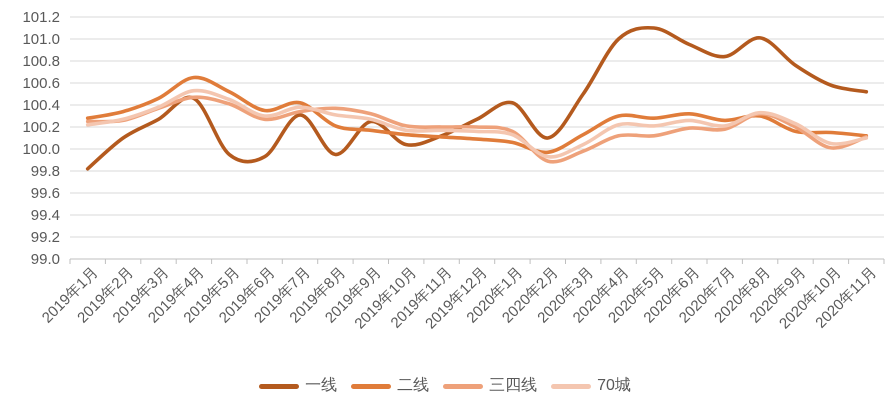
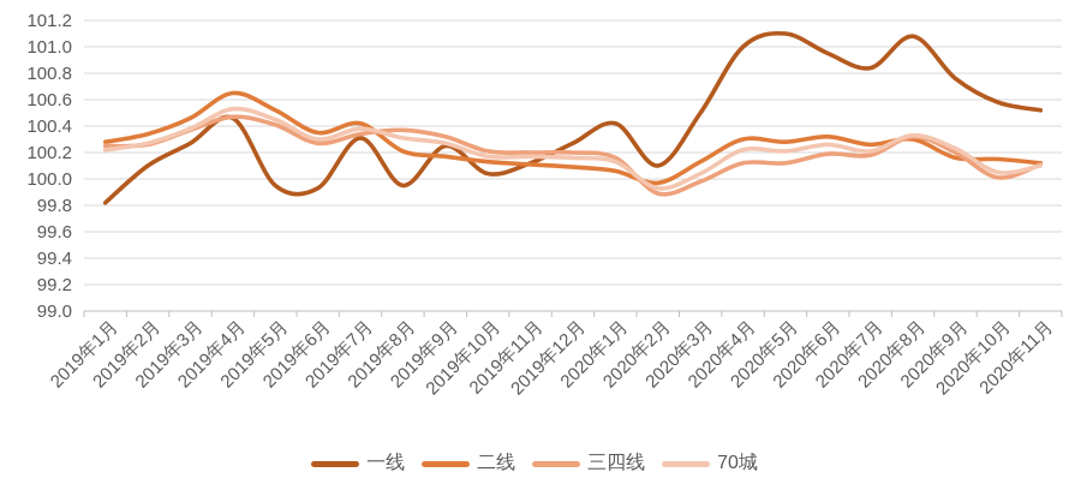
一线/2020年8月: 101.01 -> 101.08
